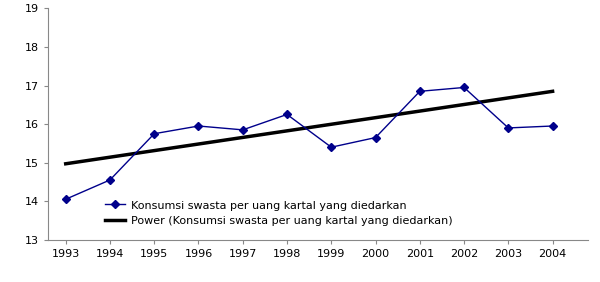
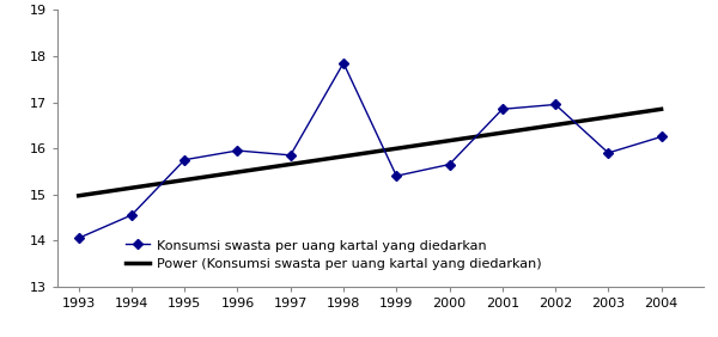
1998: 16.25 -> 17.85
2004: 15.95 -> 16.25
